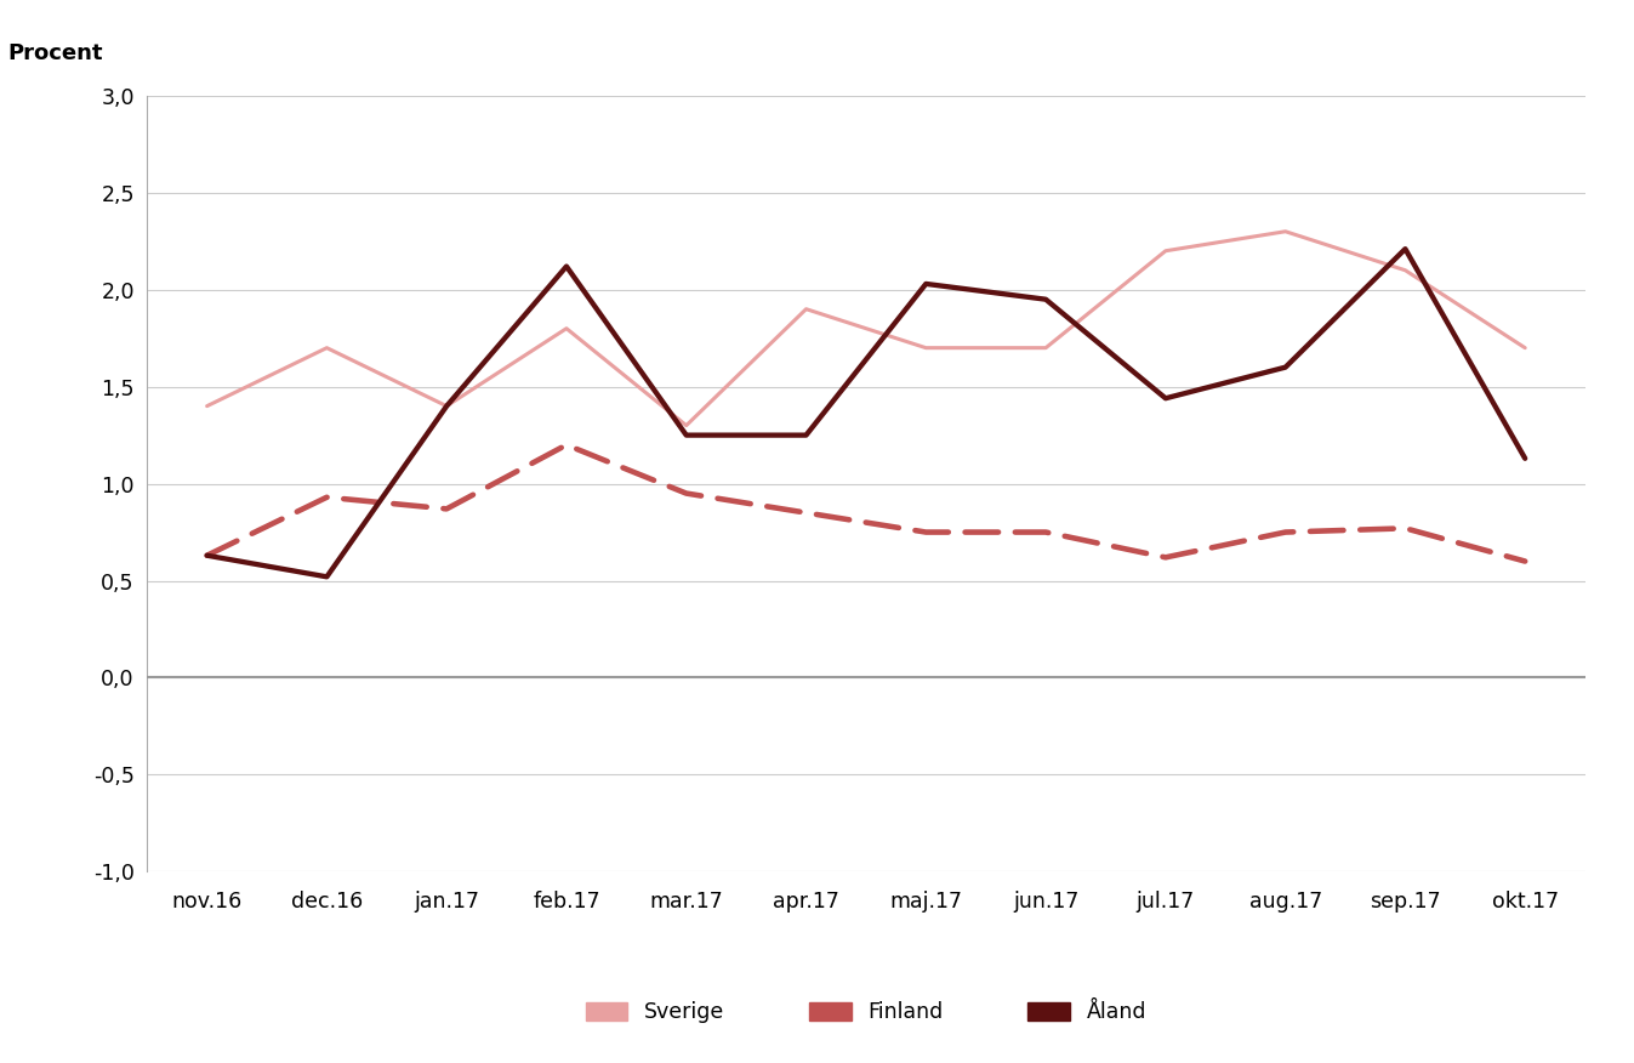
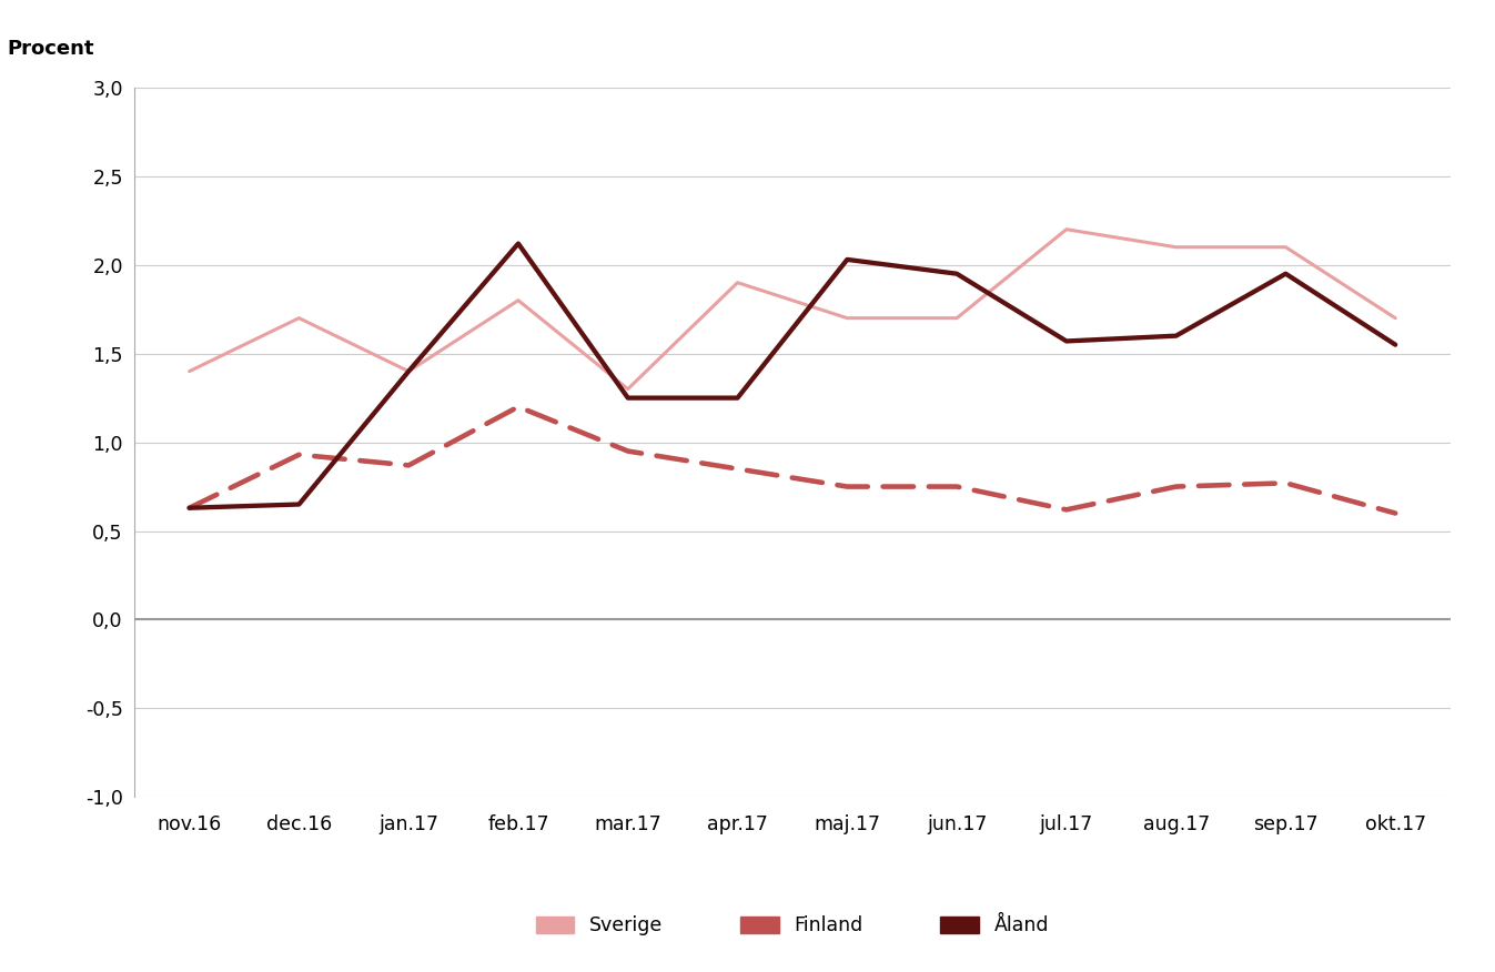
Åland/dec.16: 0,52 -> 0,65
Åland/jul.17: 1,44 -> 1,57
Sverige/aug.17: 2,3 -> 2,1
Åland/sep.17: 2,21 -> 1,95
Åland/okt.17: 1,13 -> 1,55
